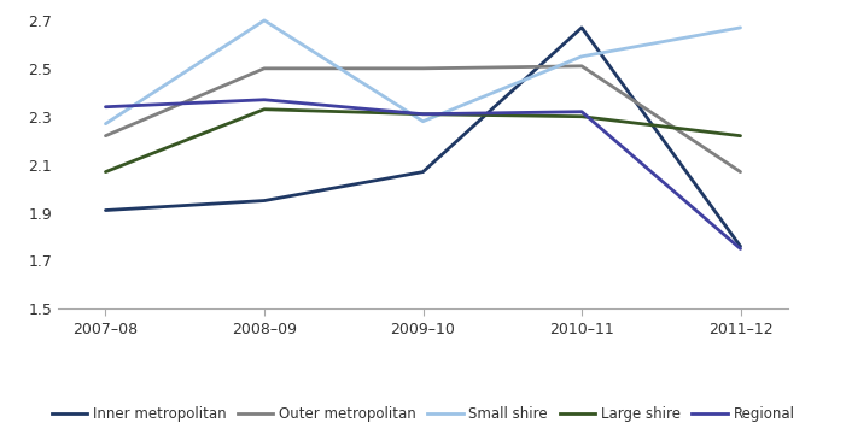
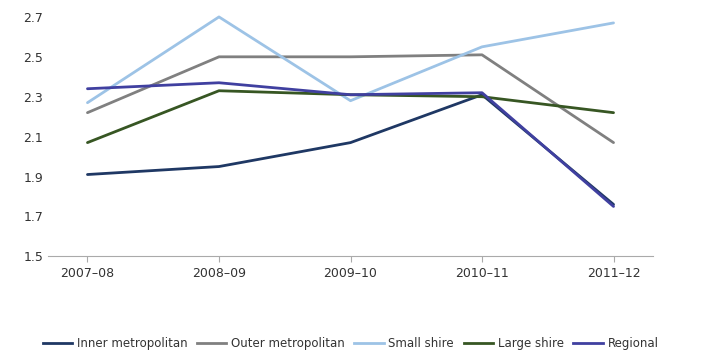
Inner metropolitan/2010–11: 2.67 -> 2.31
